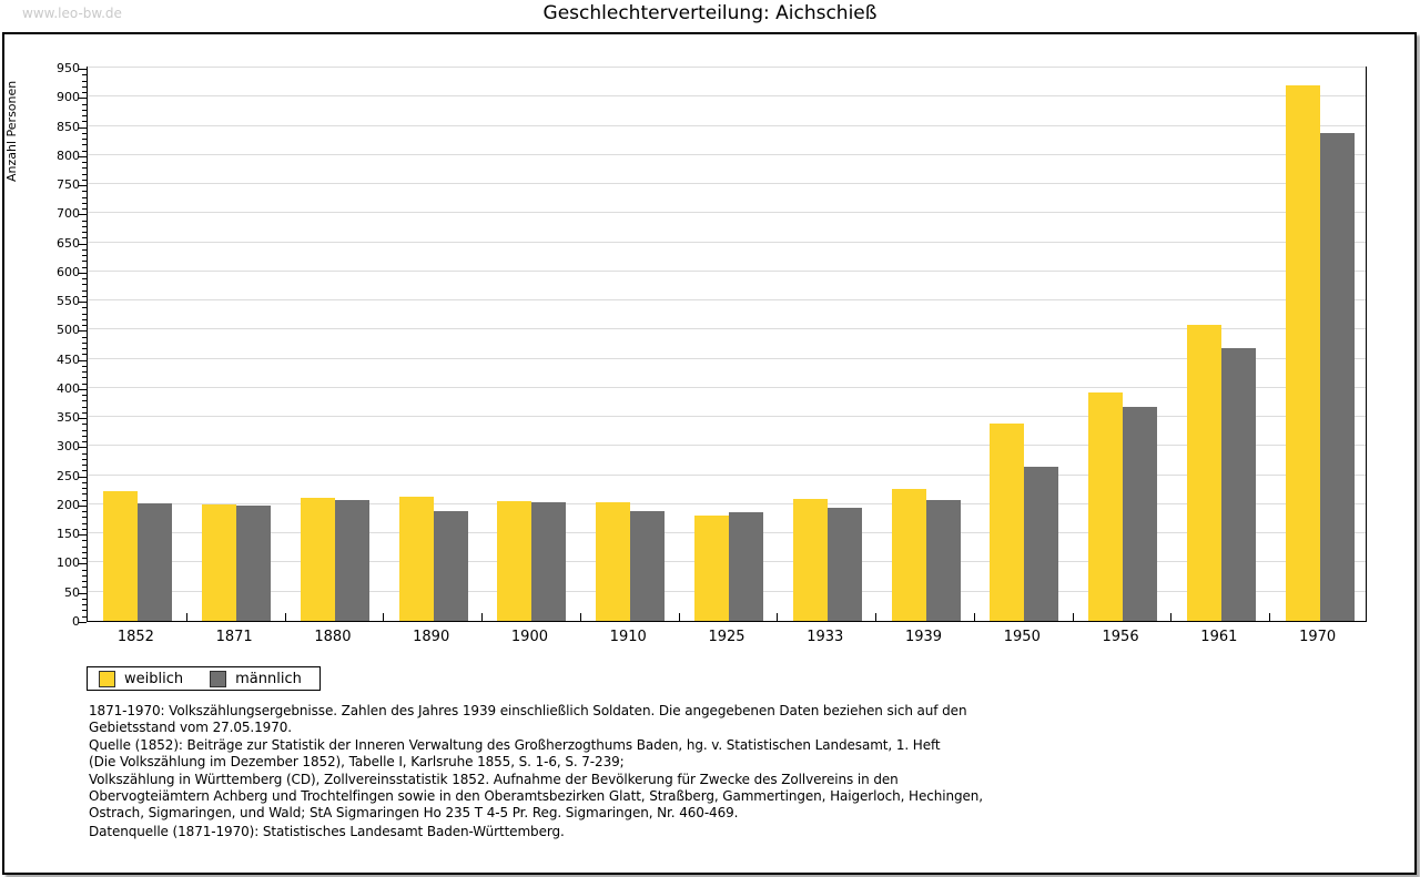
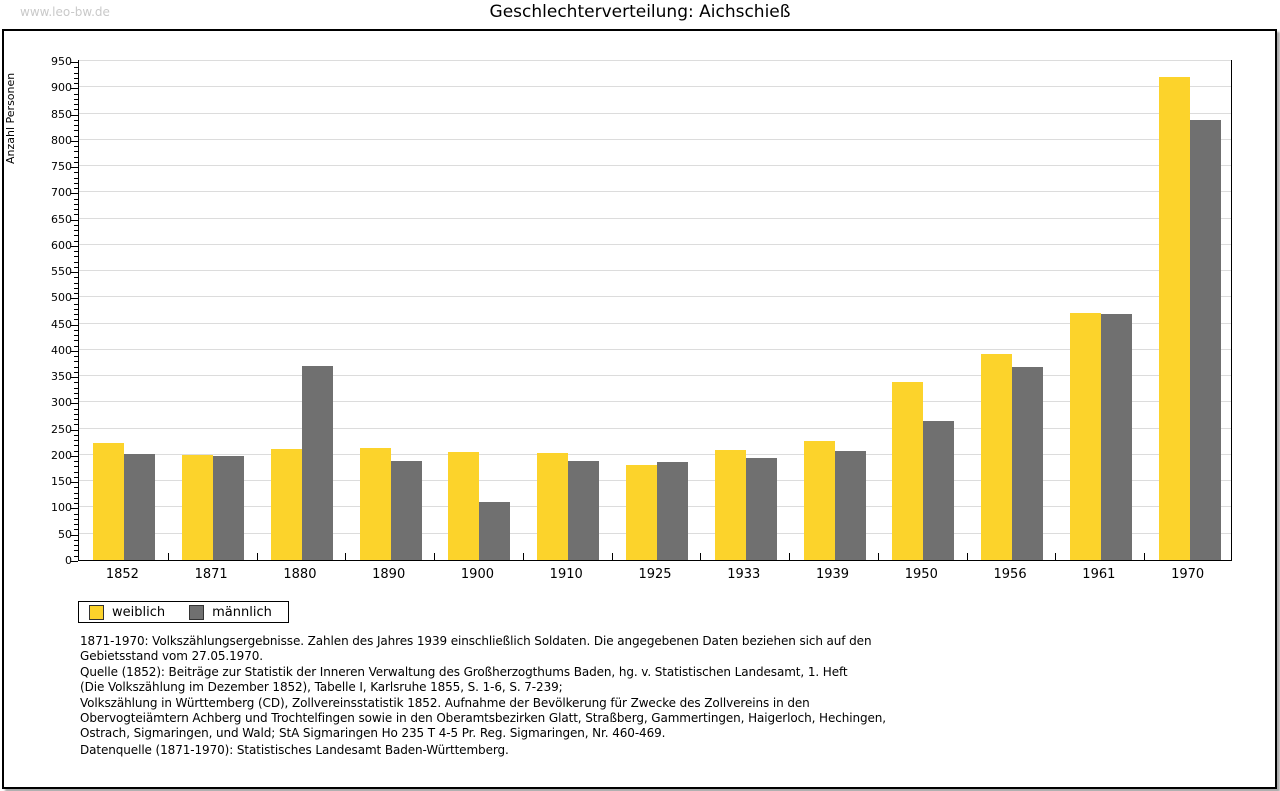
männlich/1880: 210 -> 370
männlich/1900: 200 -> 110
weiblich/1961: 510 -> 470
